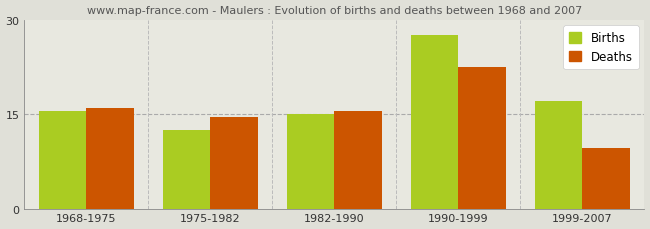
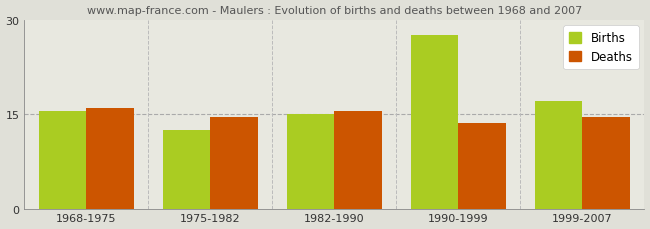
Deaths/1990-1999: 22.4 -> 13.5
Deaths/1999-2007: 9.6 -> 14.5
